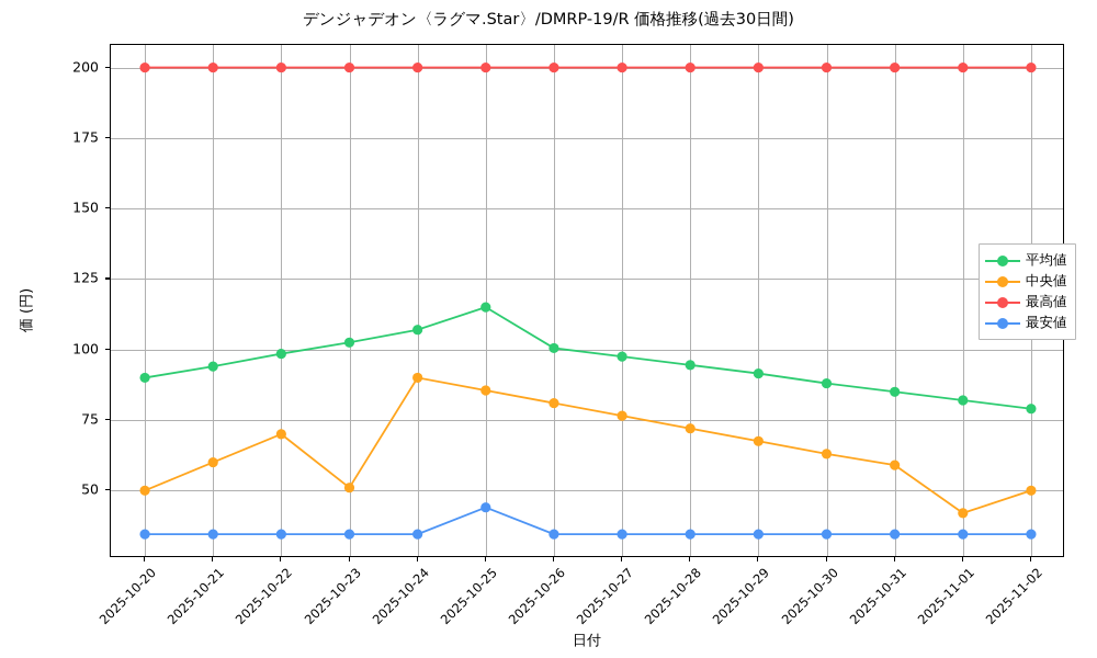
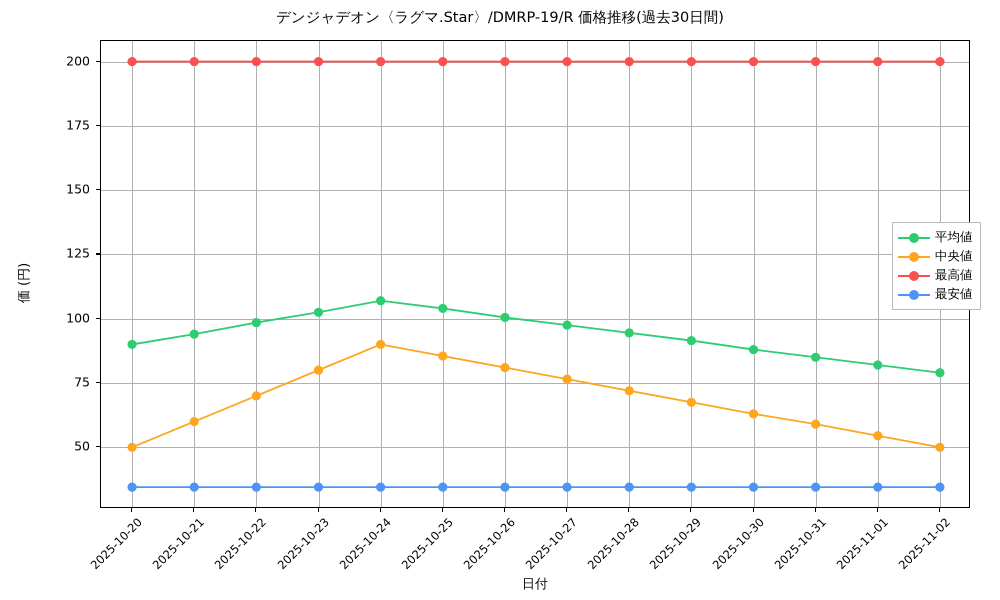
中央値/2025-10-23: 51 -> 80
平均値/2025-10-25: 115 -> 104
最安値/2025-10-25: 44 -> 34
中央値/2025-11-01: 42 -> 54
